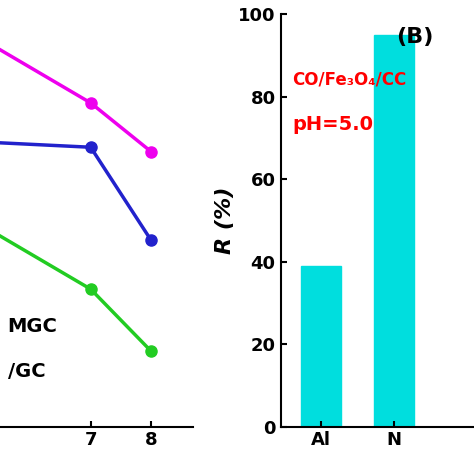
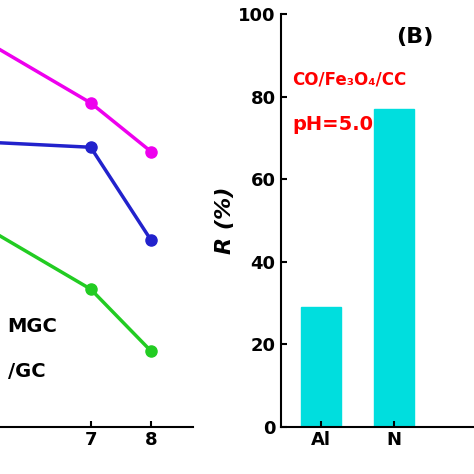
Al: 39 -> 29
N: 95 -> 77
